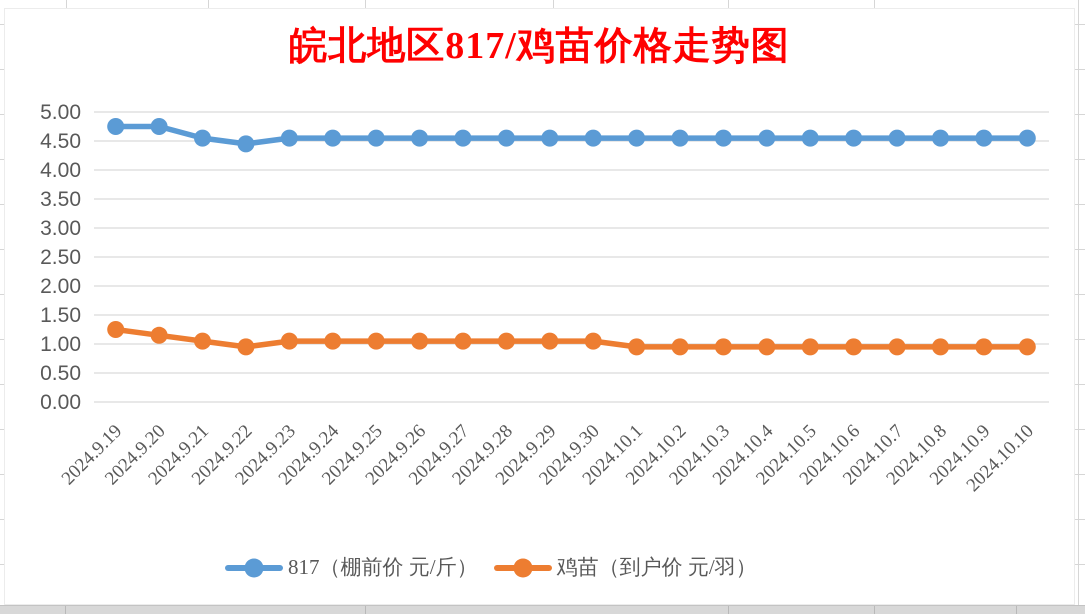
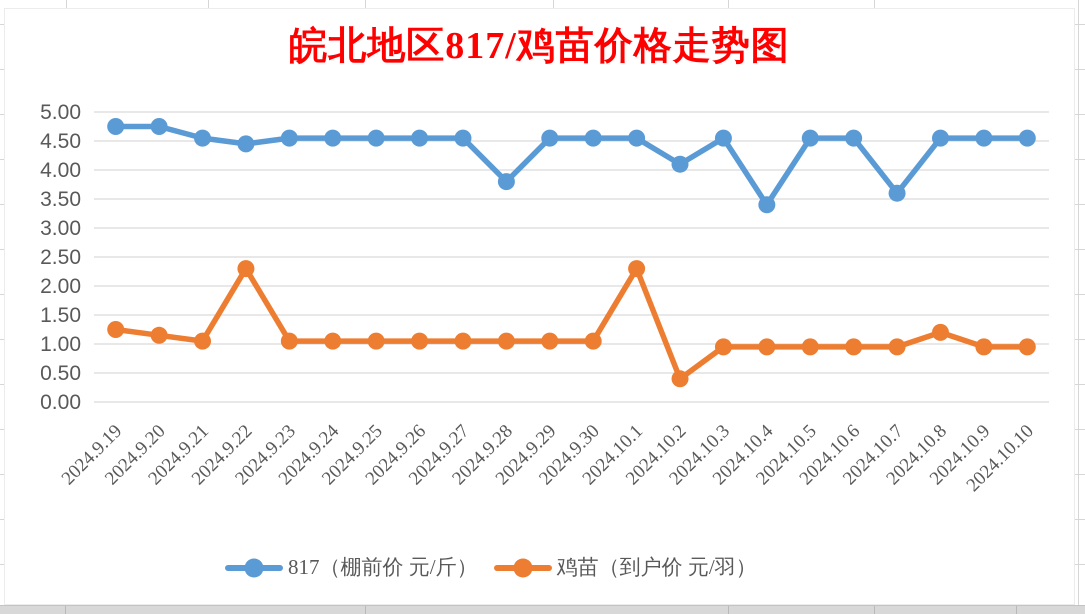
鸡苗（到户价 元/羽）/2024.9.22: 0.9 -> 2.3
817（棚前价 元/斤）/2024.9.28: 4.5 -> 3.8
鸡苗（到户价 元/羽）/2024.10.1: 0.9 -> 2.3
817（棚前价 元/斤）/2024.10.2: 4.5 -> 4.1
鸡苗（到户价 元/羽）/2024.10.2: 0.9 -> 0.4
817（棚前价 元/斤）/2024.10.4: 4.5 -> 3.4
817（棚前价 元/斤）/2024.10.7: 4.5 -> 3.6
鸡苗（到户价 元/羽）/2024.10.8: 0.9 -> 1.2
